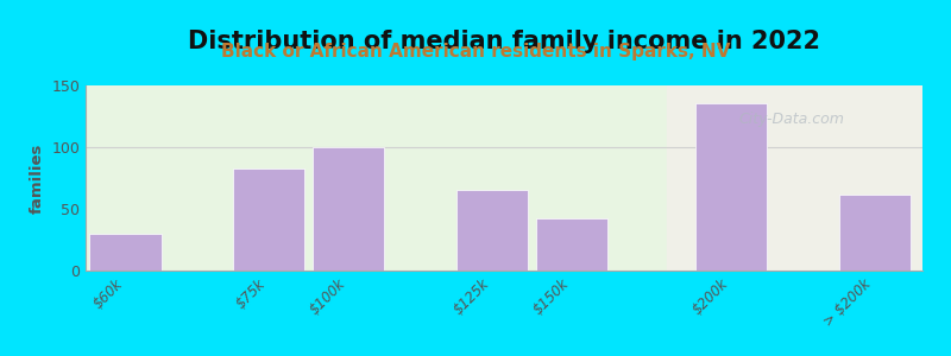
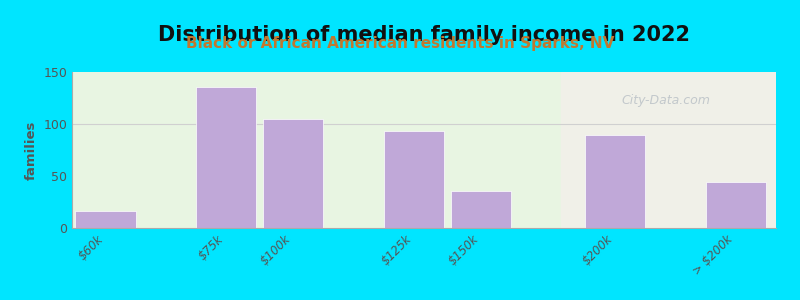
$60k: 30 -> 16
$75k: 83 -> 136
$100k: 100 -> 105
$125k: 65 -> 93
$150k: 42 -> 36
$200k: 136 -> 89
> $200k: 62 -> 44
